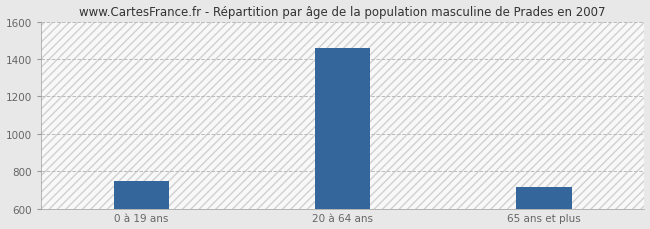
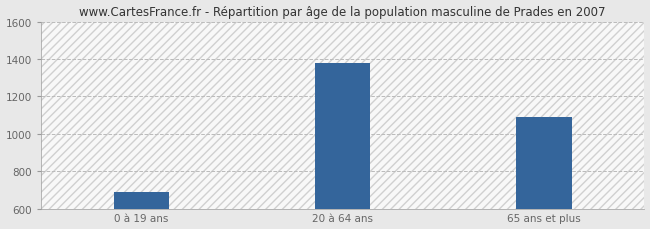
0 à 19 ans: 740 -> 690
20 à 64 ans: 1460 -> 1380
65 ans et plus: 720 -> 1090
